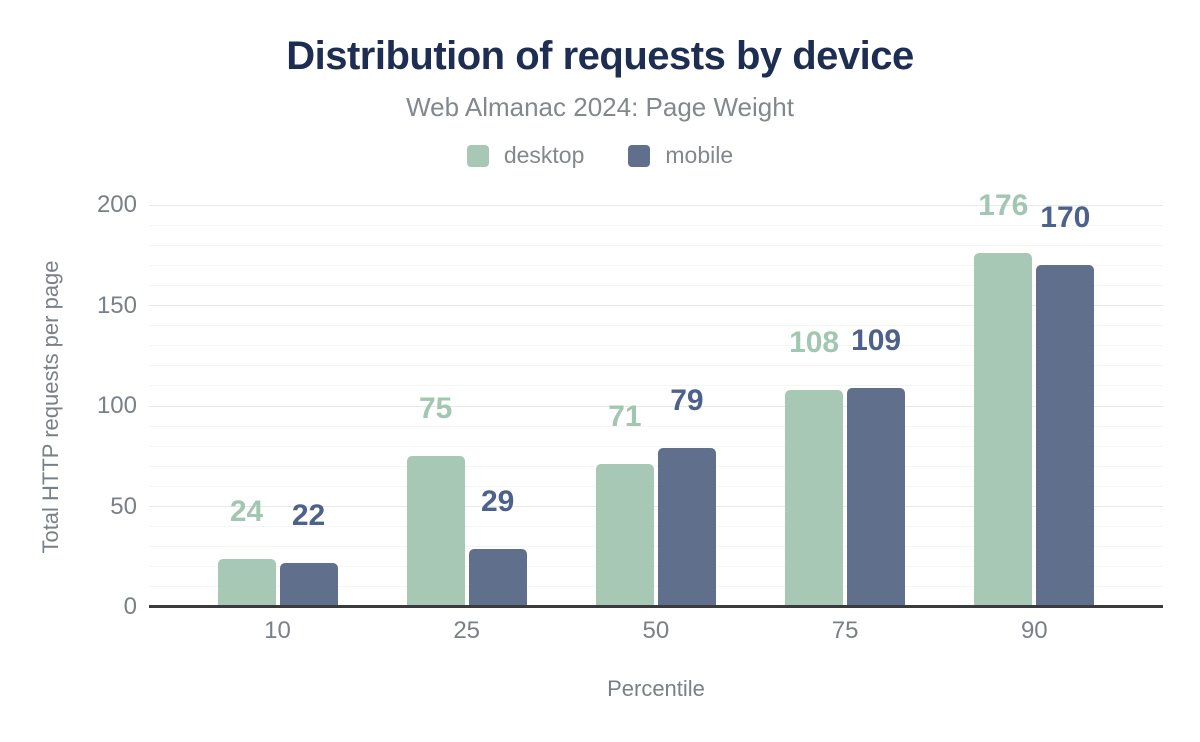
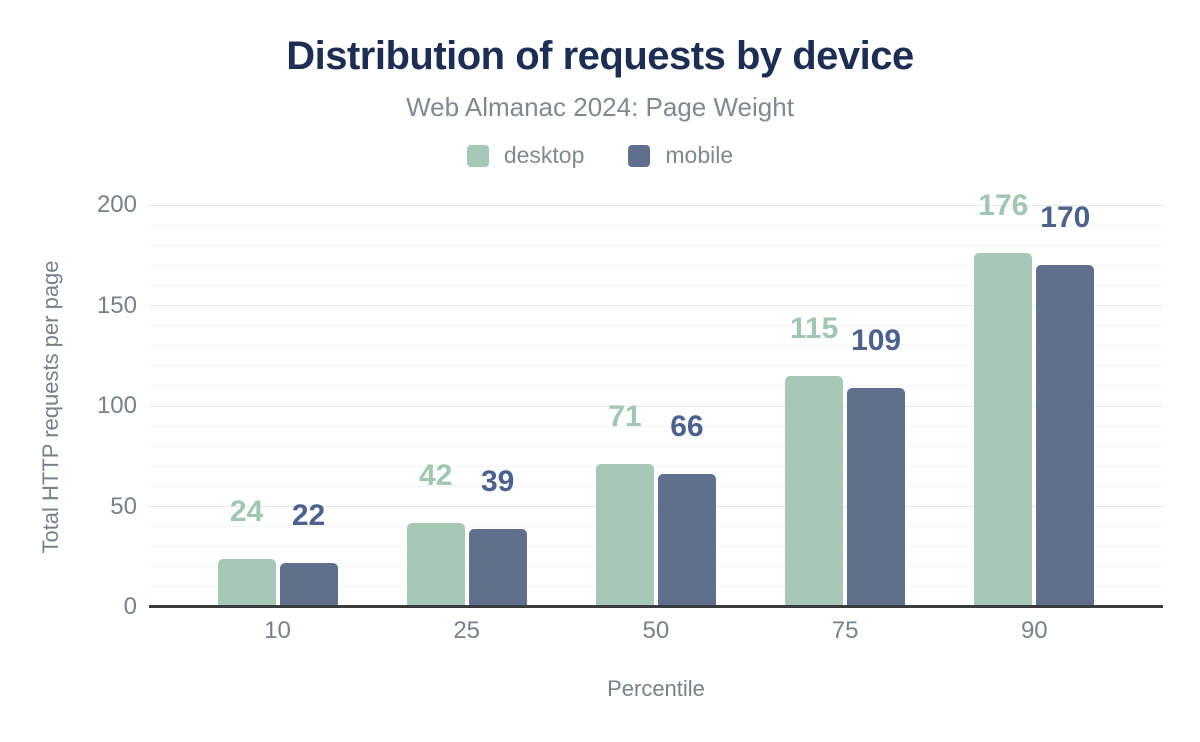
desktop/25: 75 -> 42
mobile/25: 29 -> 39
mobile/50: 79 -> 66
desktop/75: 108 -> 115
